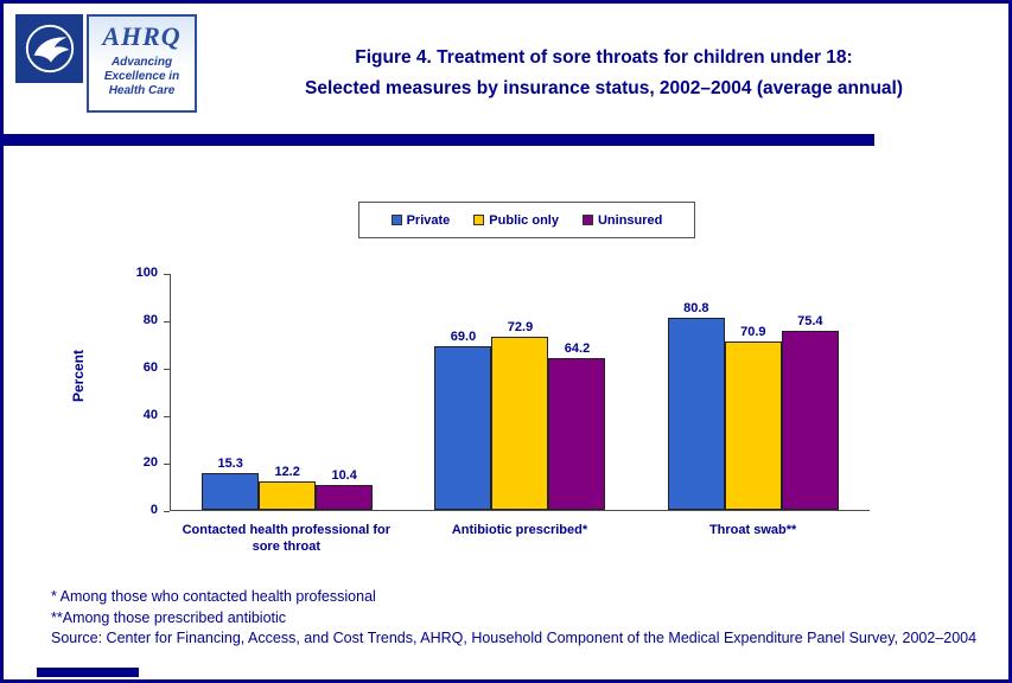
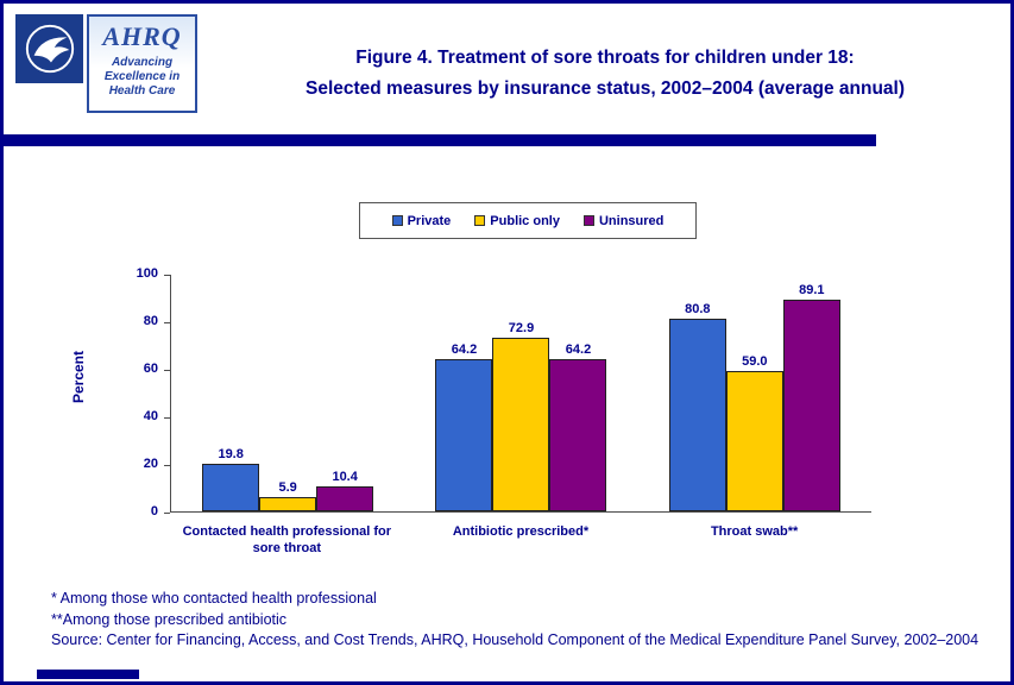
Private/Contacted health professional for sore throat: 15.3 -> 19.8
Public only/Contacted health professional for sore throat: 12.2 -> 5.9
Private/Antibiotic prescribed*: 69.0 -> 64.2
Public only/Throat swab**: 70.9 -> 59.0
Uninsured/Throat swab**: 75.4 -> 89.1
